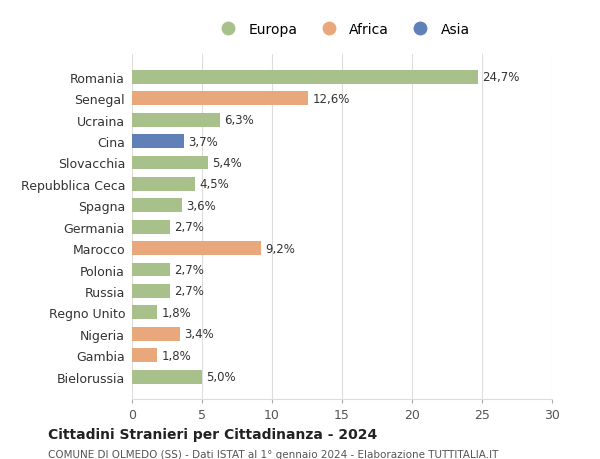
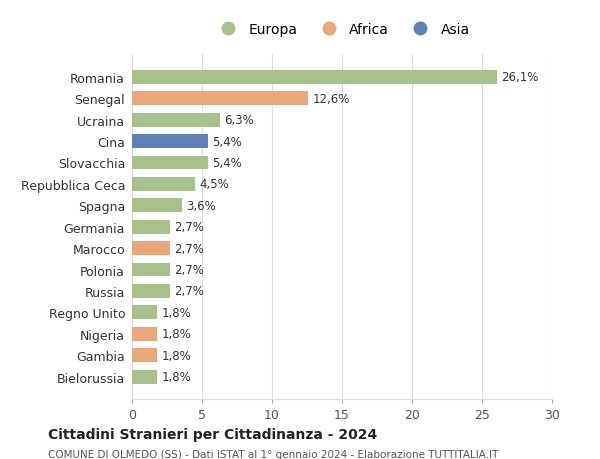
Romania: 24,7% -> 26,1%
Cina: 3,7% -> 5,4%
Marocco: 9,2% -> 2,7%
Nigeria: 3,4% -> 1,8%
Bielorussia: 5,0% -> 1,8%
